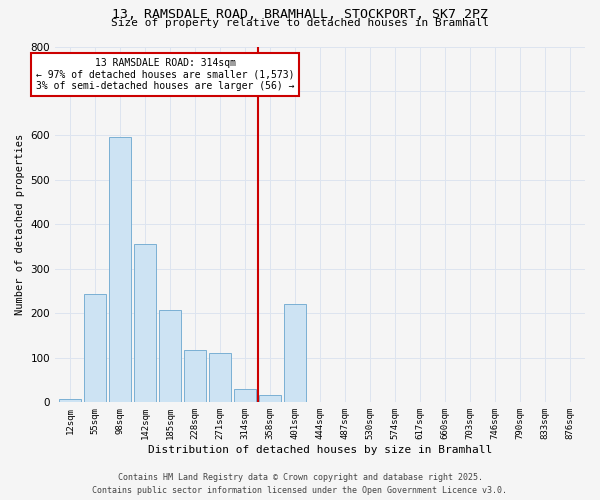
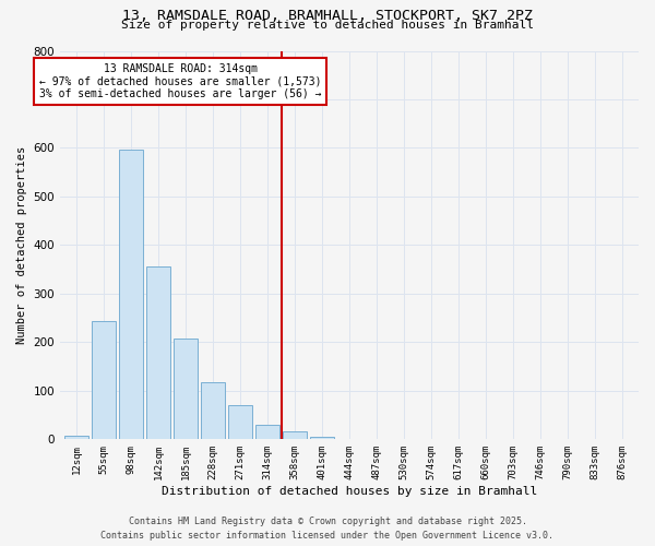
271sqm: 110 -> 71
401sqm: 220 -> 5
